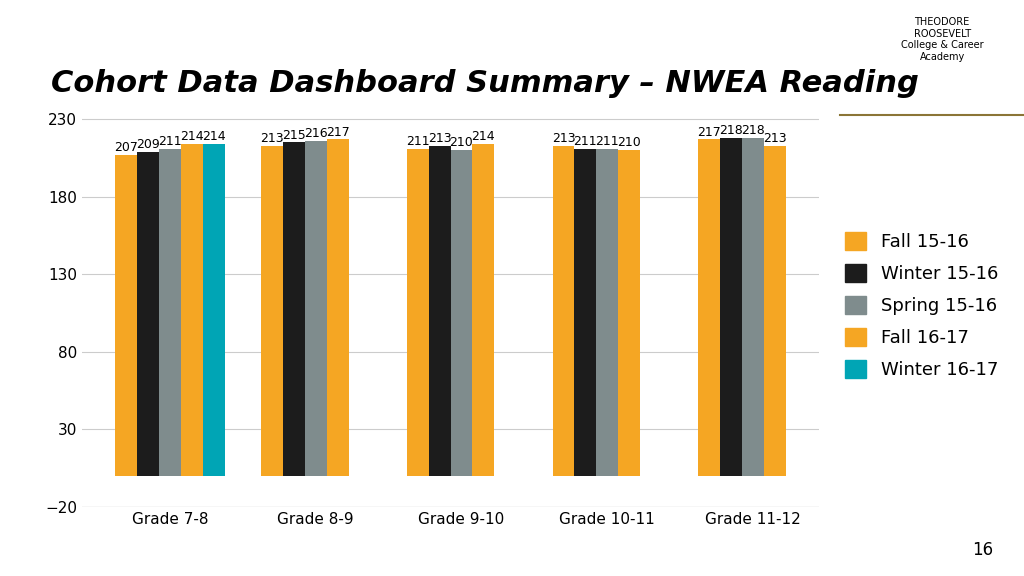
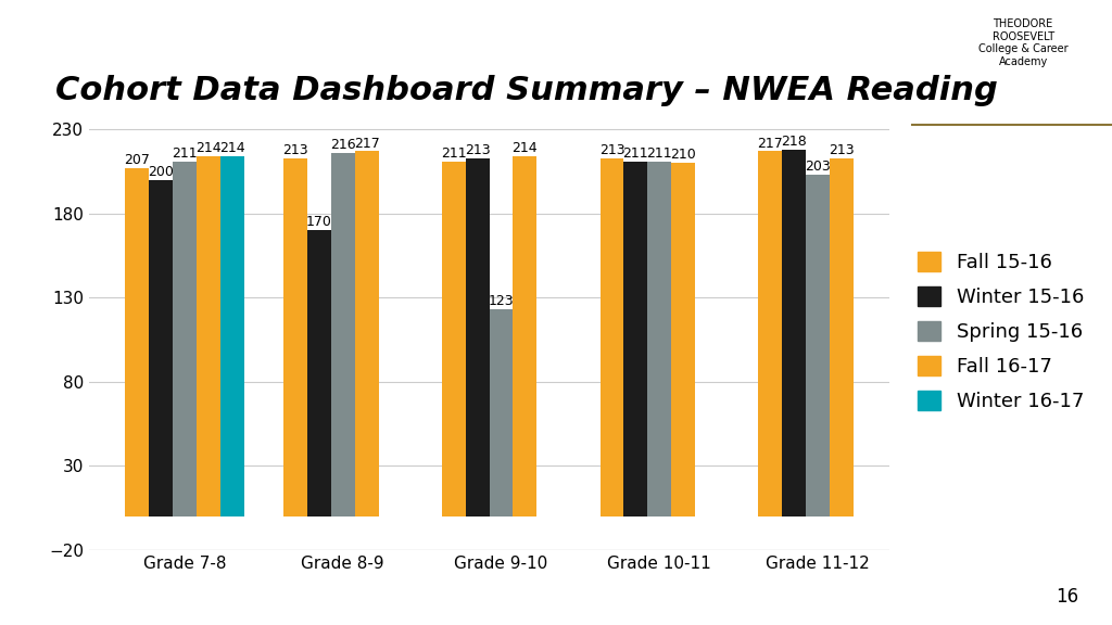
Winter 15-16/Grade 7-8: 209 -> 200
Winter 15-16/Grade 8-9: 215 -> 170
Spring 15-16/Grade 9-10: 210 -> 123
Spring 15-16/Grade 11-12: 218 -> 203
